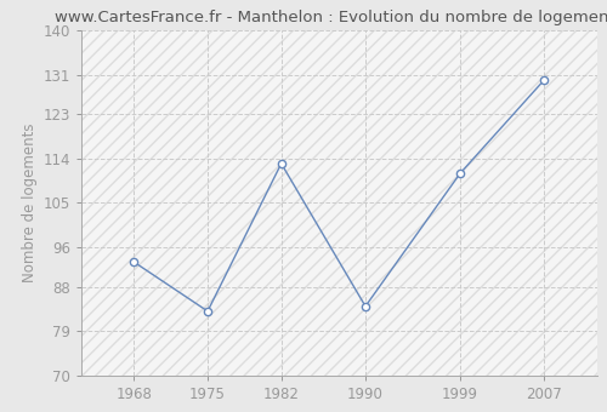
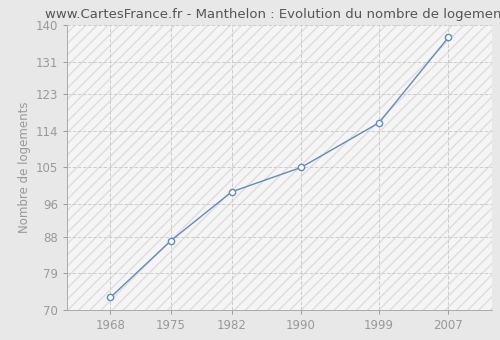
1968: 93 -> 73
1975: 83 -> 87
1982: 113 -> 99
1990: 84 -> 105
1999: 111 -> 116
2007: 130 -> 137
